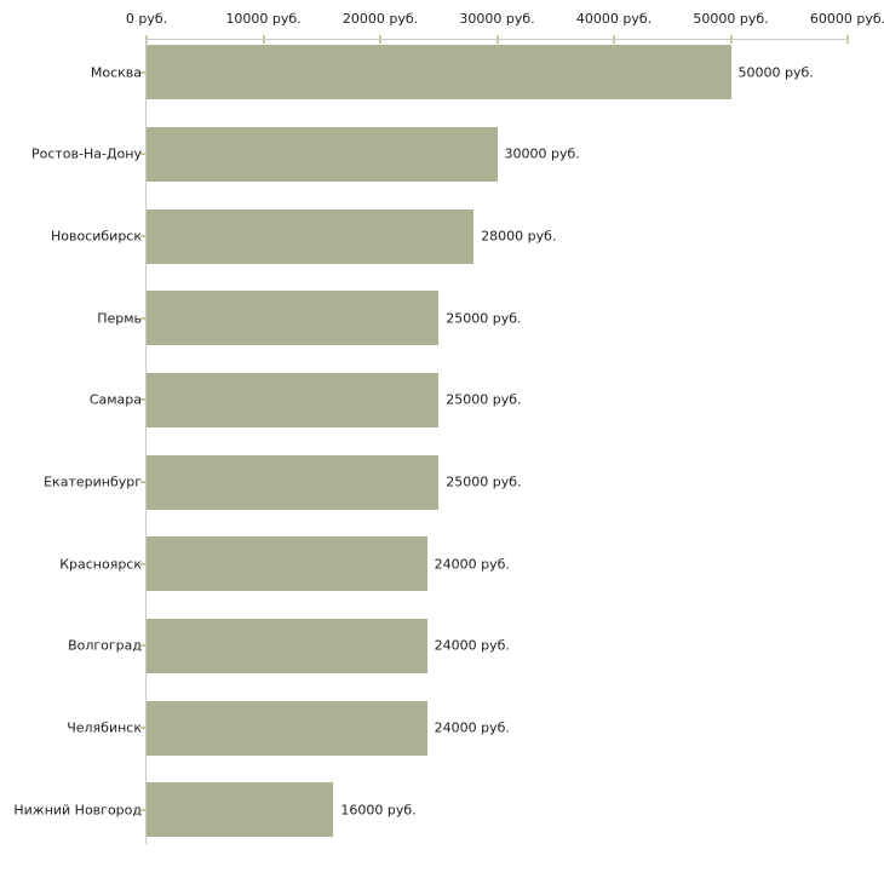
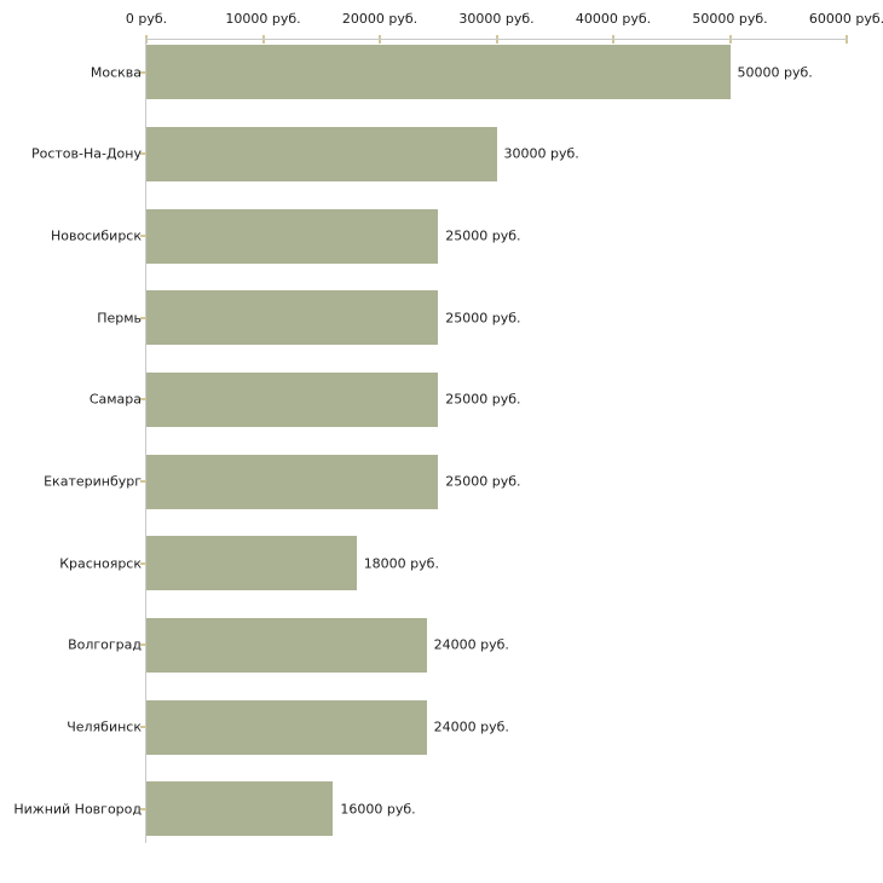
Новосибирск: 28000 -> 25000
Красноярск: 24000 -> 18000
